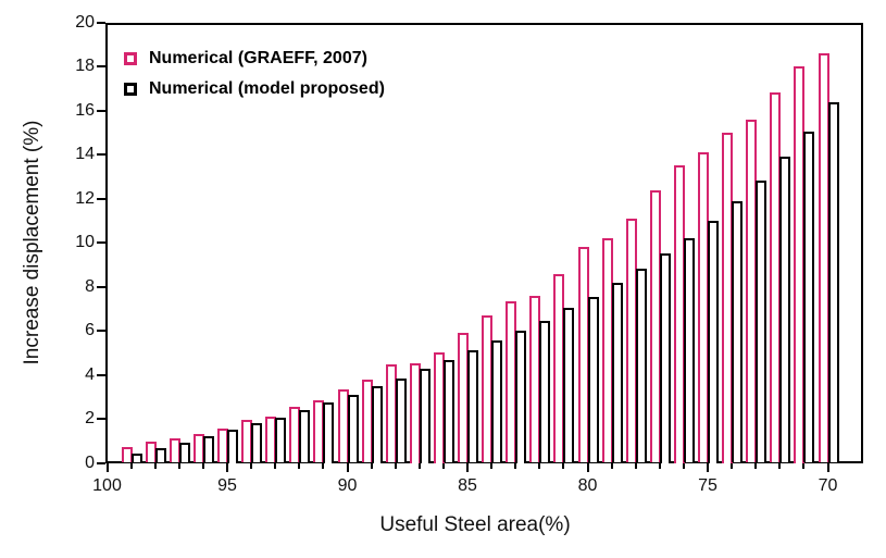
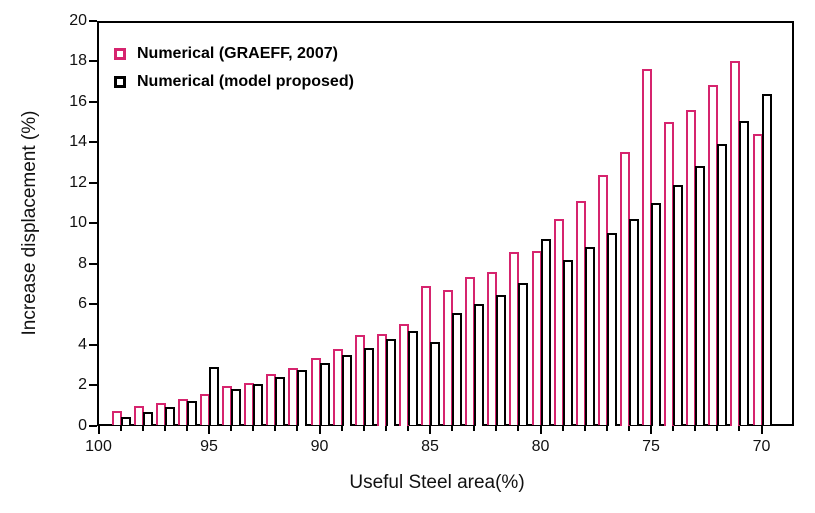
Numerical (model proposed)/95: 1.5 -> 2.9
Numerical (GRAEFF, 2007)/85: 5.9 -> 6.9
Numerical (model proposed)/85: 5.1 -> 4.1
Numerical (GRAEFF, 2007)/80: 9.8 -> 8.6
Numerical (model proposed)/80: 7.5 -> 9.2
Numerical (GRAEFF, 2007)/75: 14.1 -> 17.6
Numerical (GRAEFF, 2007)/70: 18.6 -> 14.4
